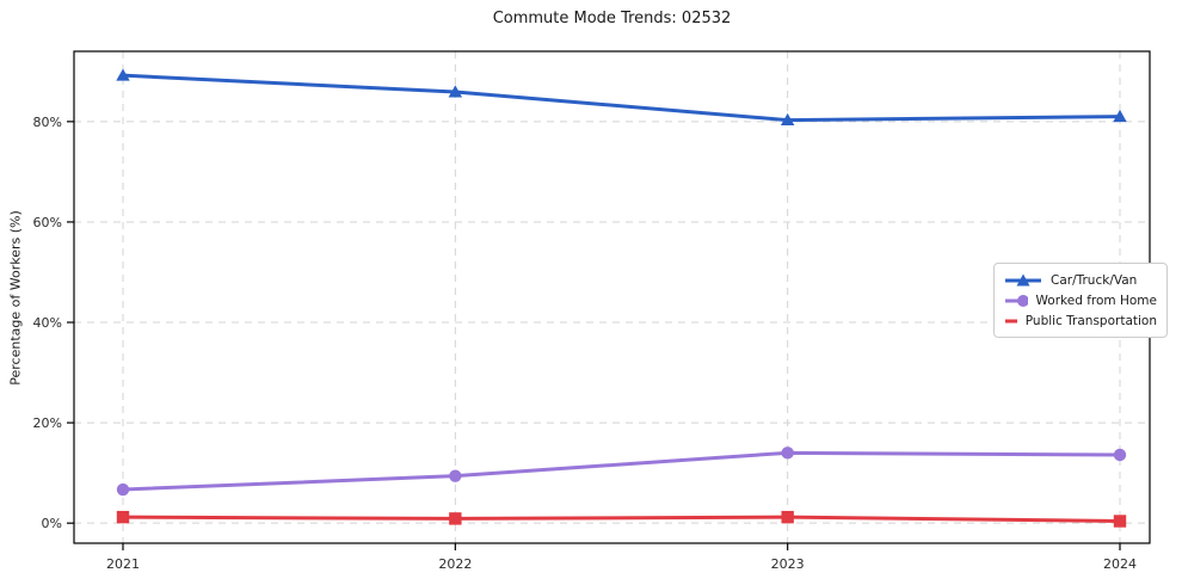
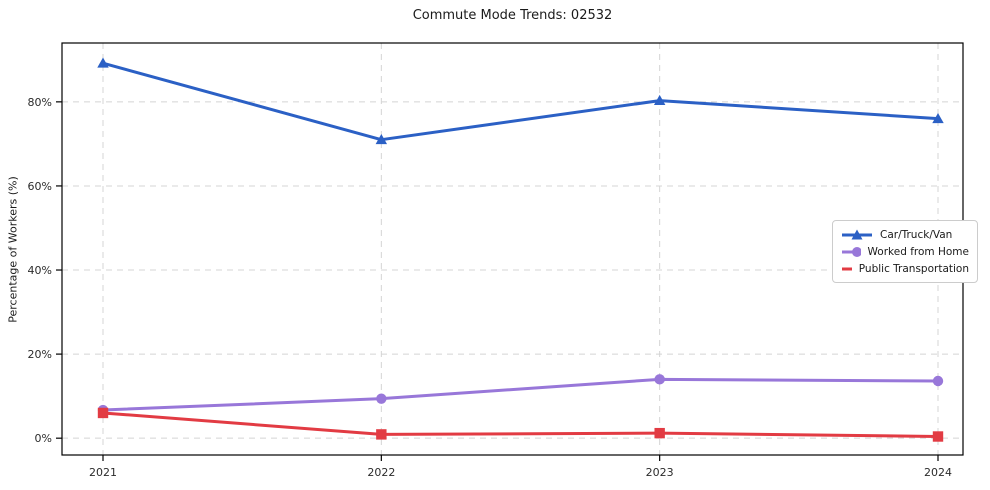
Public Transportation/2021: 1% -> 6%
Car/Truck/Van/2022: 86% -> 71%
Car/Truck/Van/2024: 81% -> 76%
